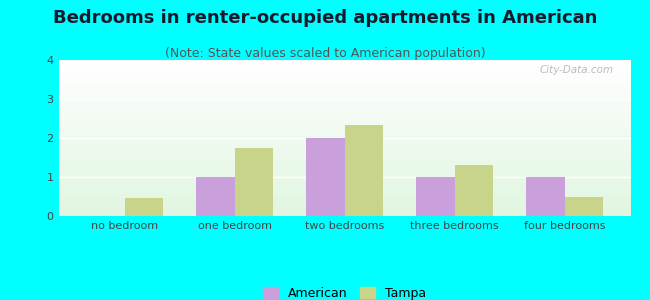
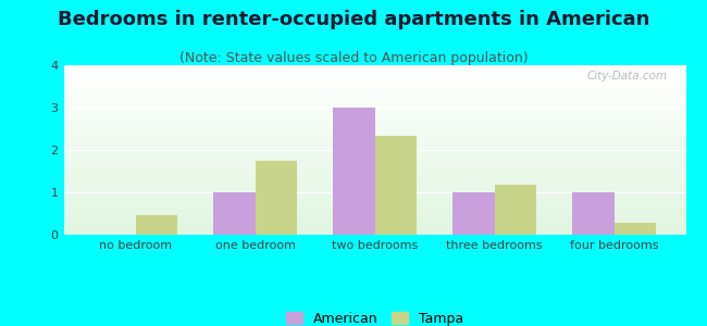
American/two bedrooms: 2 -> 3
Tampa/three bedrooms: 1.30 -> 1.17
Tampa/four bedrooms: 0.50 -> 0.27
